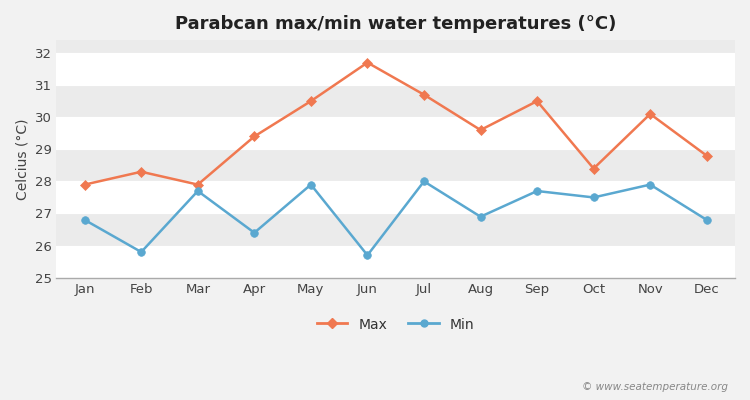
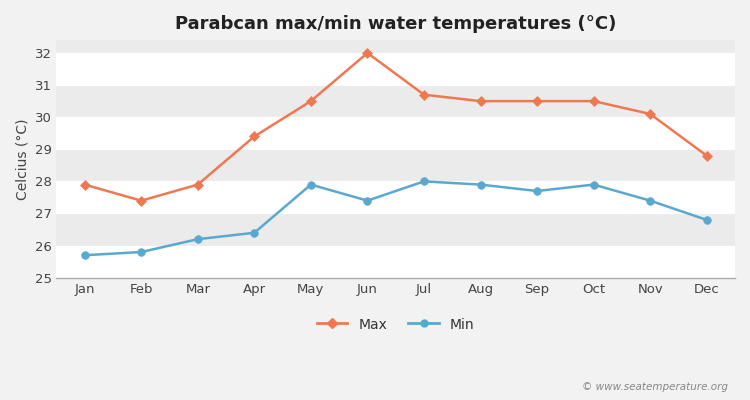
Min/Jan: 26.8 -> 25.7
Max/Feb: 28.3 -> 27.4
Min/Mar: 27.7 -> 26.2
Max/Jun: 31.7 -> 32.0
Min/Jun: 25.7 -> 27.4
Max/Aug: 29.6 -> 30.5
Min/Aug: 26.9 -> 27.9
Max/Oct: 28.4 -> 30.5
Min/Oct: 27.5 -> 27.9
Min/Nov: 27.9 -> 27.4
